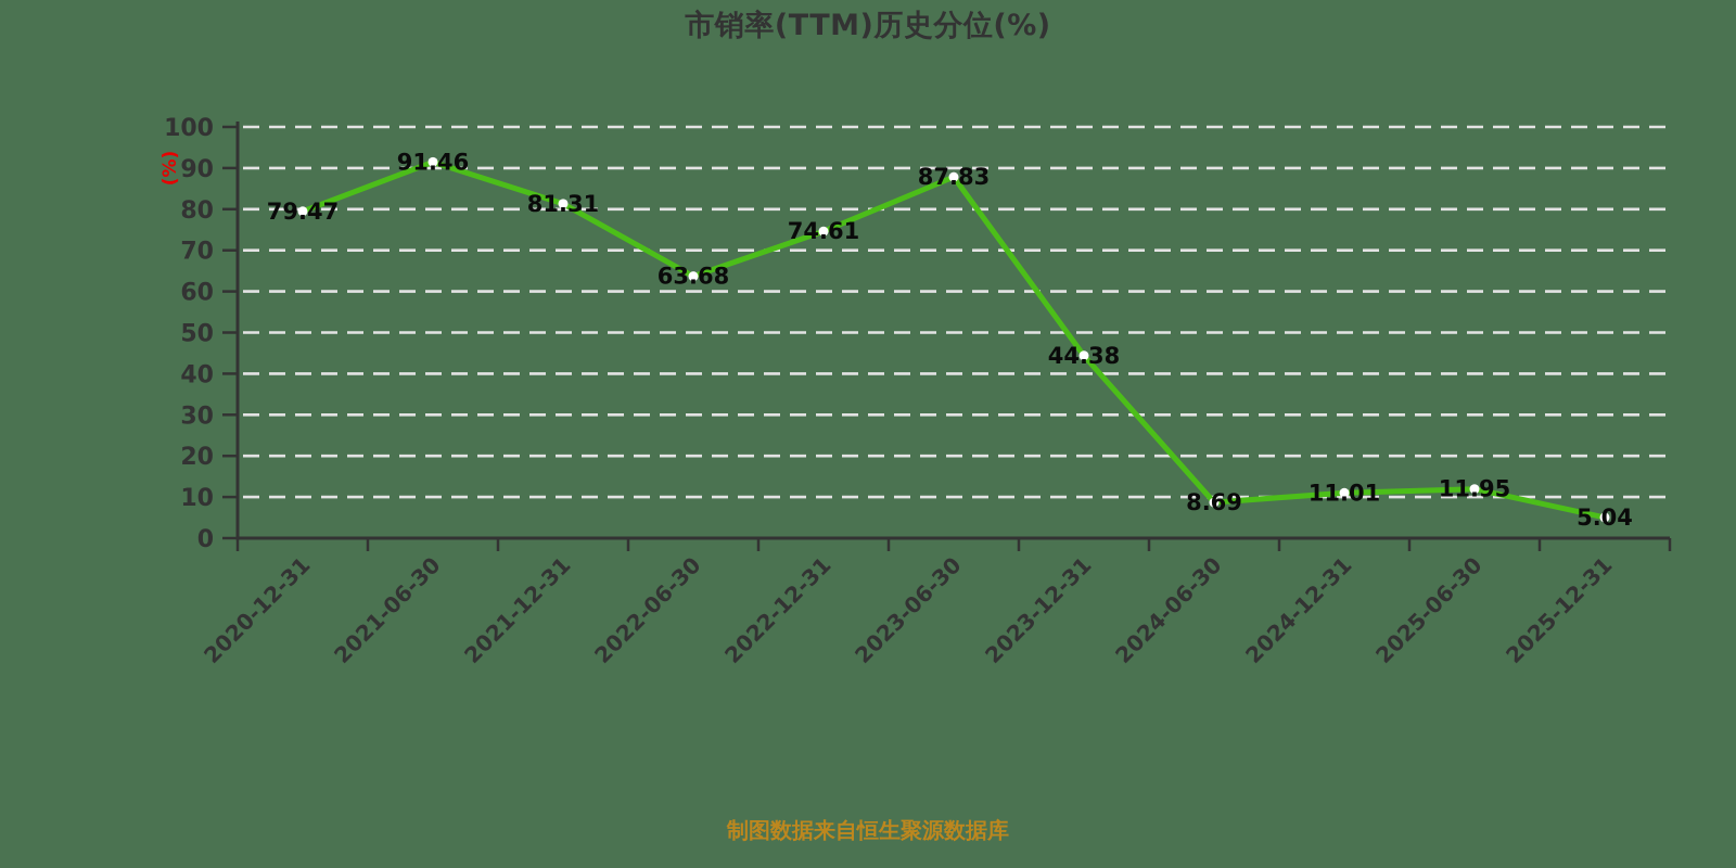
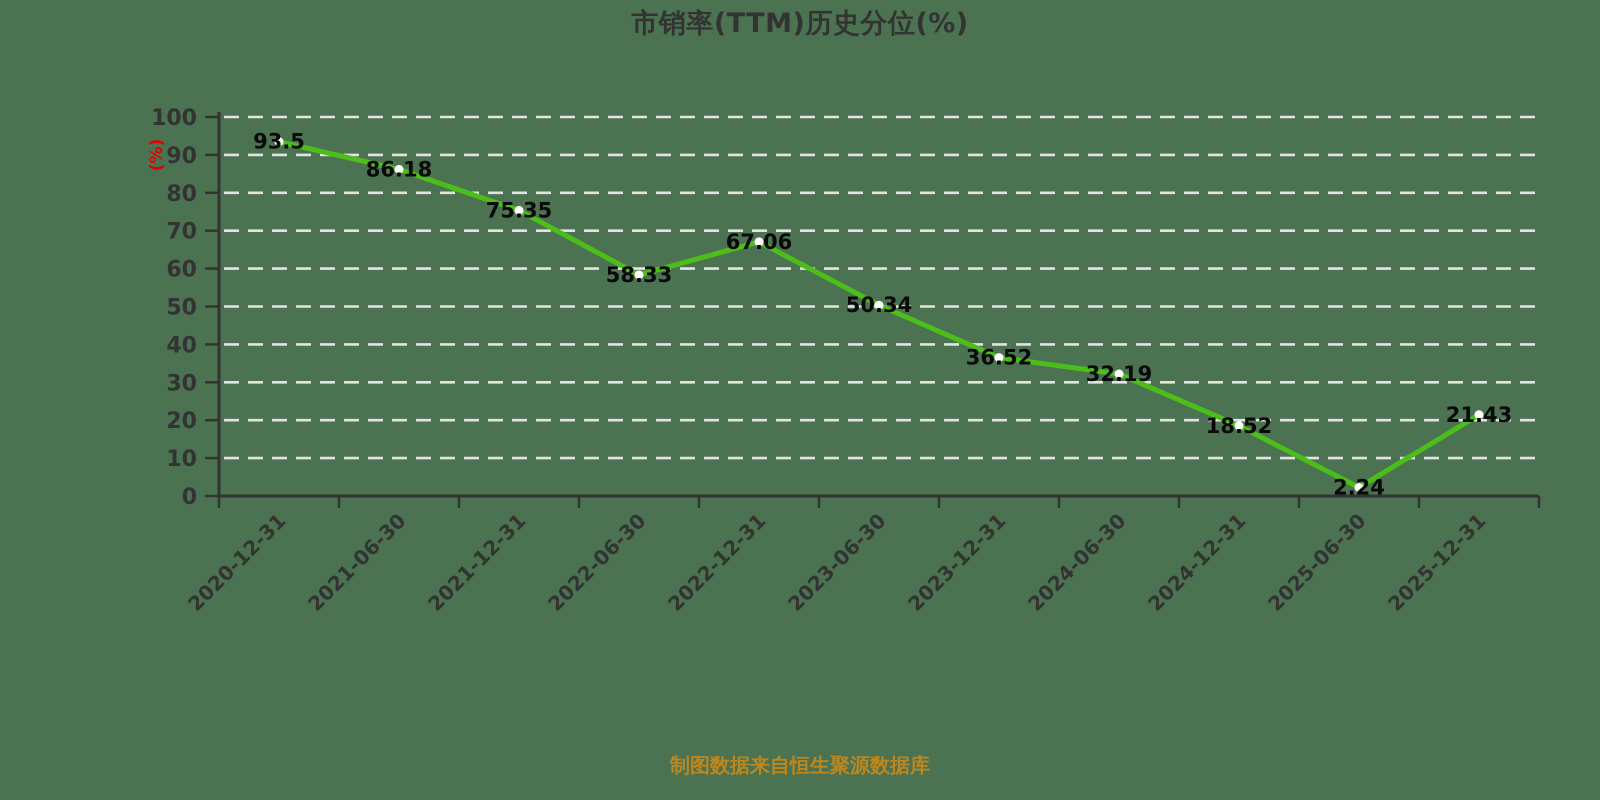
2020-12-31: 79.47 -> 93.5
2021-06-30: 91.46 -> 86.18
2021-12-31: 81.31 -> 75.35
2022-06-30: 63.68 -> 58.33
2022-12-31: 74.61 -> 67.06
2023-06-30: 87.83 -> 50.34
2023-12-31: 44.38 -> 36.52
2024-06-30: 8.69 -> 32.19
2024-12-31: 11.01 -> 18.52
2025-06-30: 11.95 -> 2.24
2025-12-31: 5.04 -> 21.43
